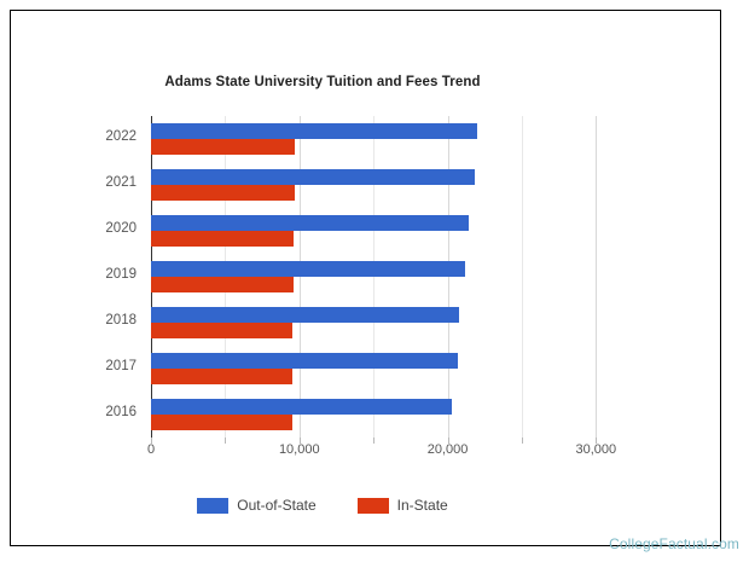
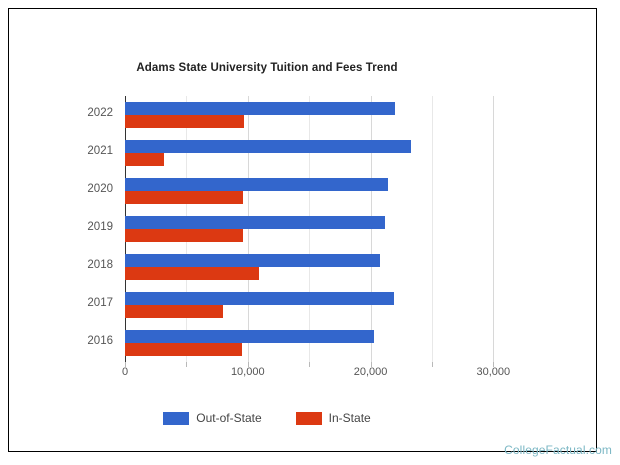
Out-of-State/2021: 21800 -> 23300
In-State/2021: 9700 -> 3200
In-State/2018: 9600 -> 10900
Out-of-State/2017: 20700 -> 21900
In-State/2017: 9500 -> 8000
